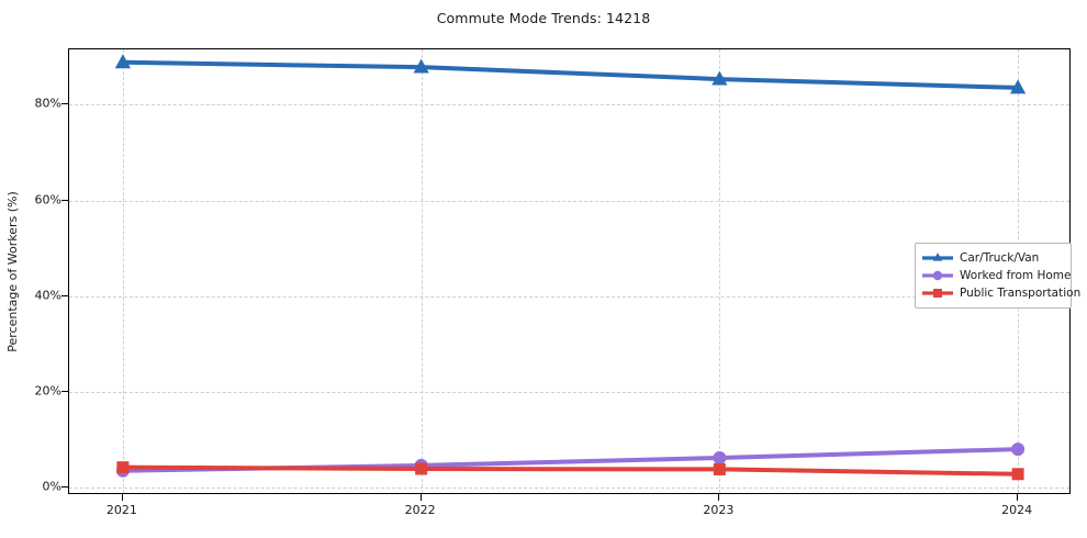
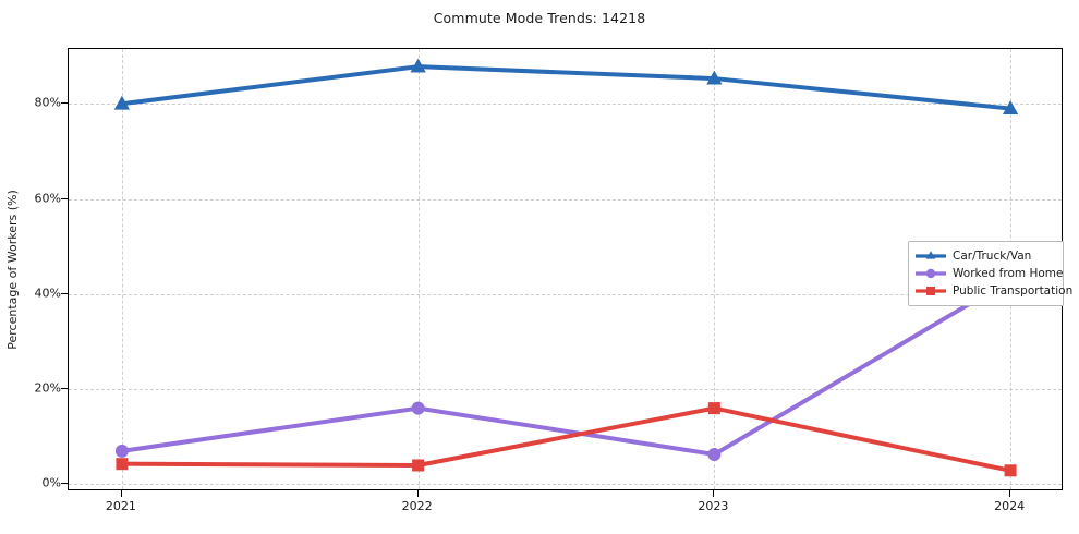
Car/Truck/Van/2021: 89% -> 80%
Worked from Home/2021: 4% -> 7%
Worked from Home/2022: 5% -> 16%
Public Transportation/2023: 4% -> 16%
Car/Truck/Van/2024: 84% -> 79%
Worked from Home/2024: 8% -> 43%
